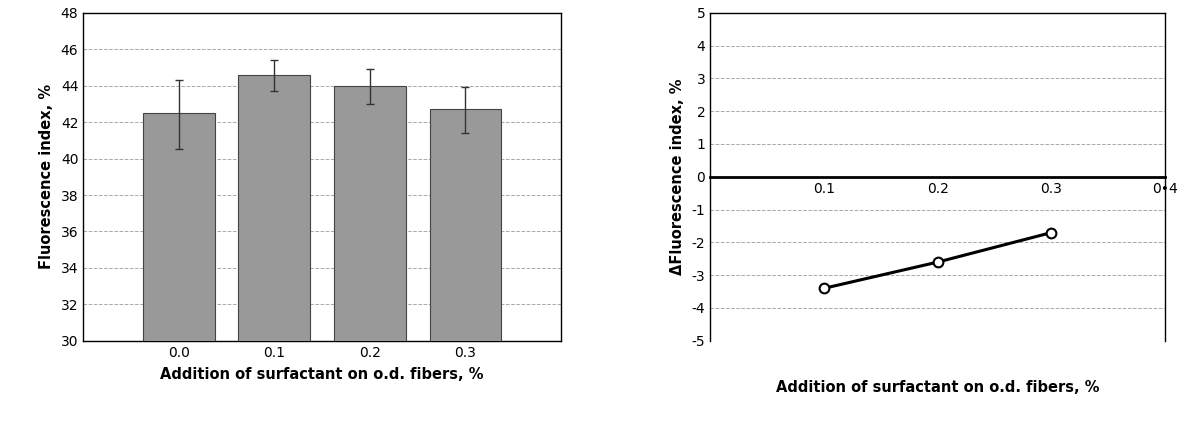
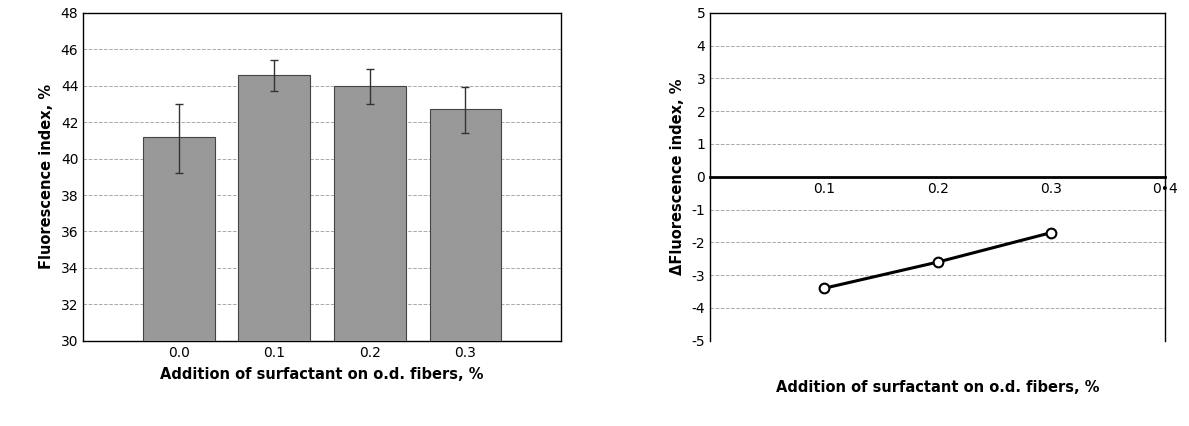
0.0: 42.5 -> 41.2
